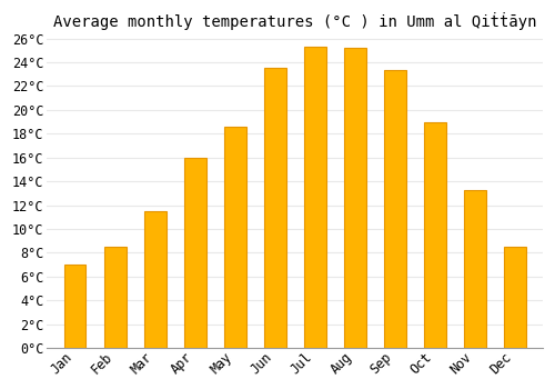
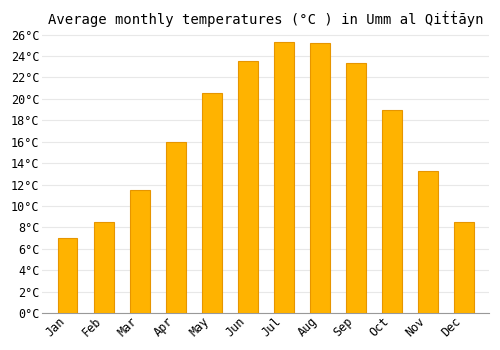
May: 18.6°C -> 20.5°C
